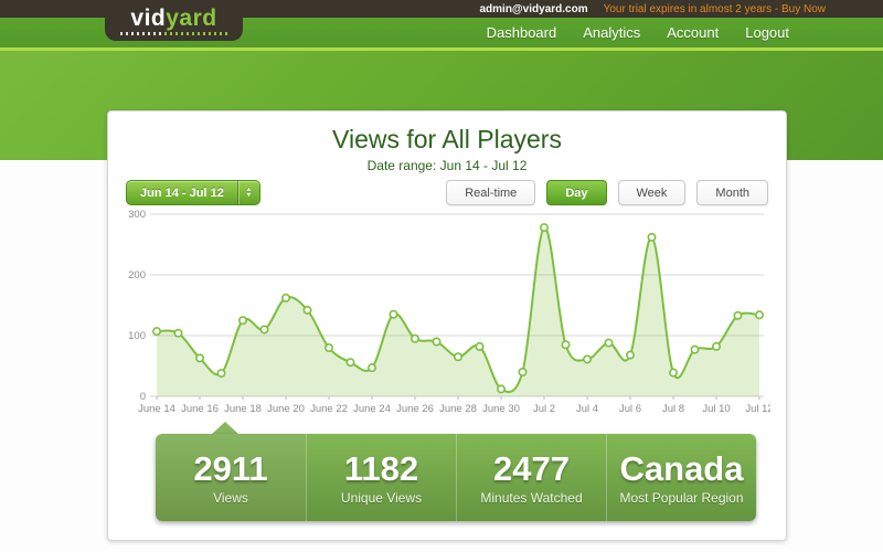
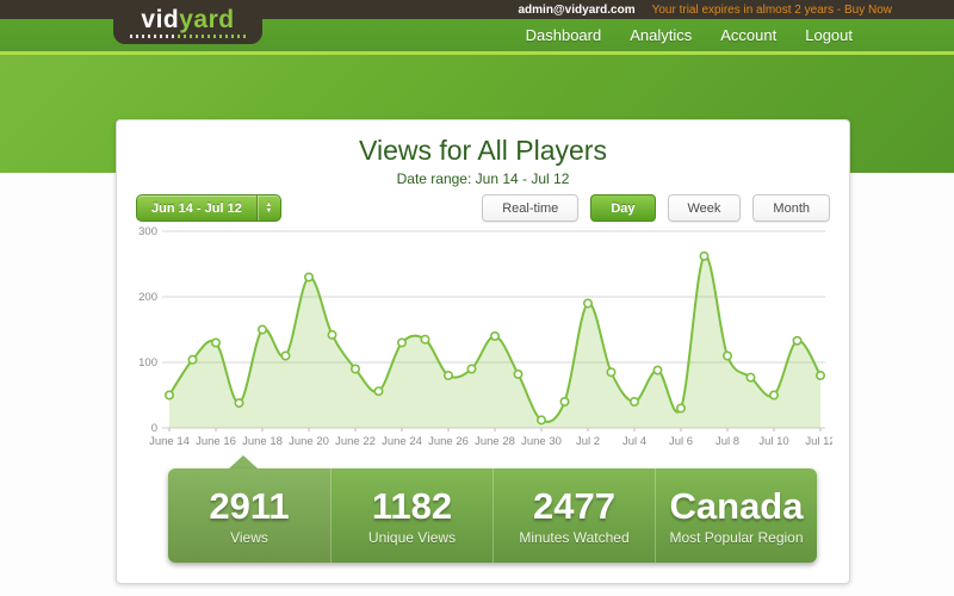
June 14: 110 -> 50
June 16: 60 -> 130
June 18: 120 -> 150
June 20: 160 -> 230
June 22: 80 -> 90
June 24: 50 -> 130
June 26: 100 -> 80
June 28: 60 -> 140
Jul 2: 280 -> 190
Jul 4: 60 -> 40
Jul 6: 70 -> 30
Jul 8: 40 -> 110
Jul 10: 80 -> 50
Jul 12: 130 -> 80
